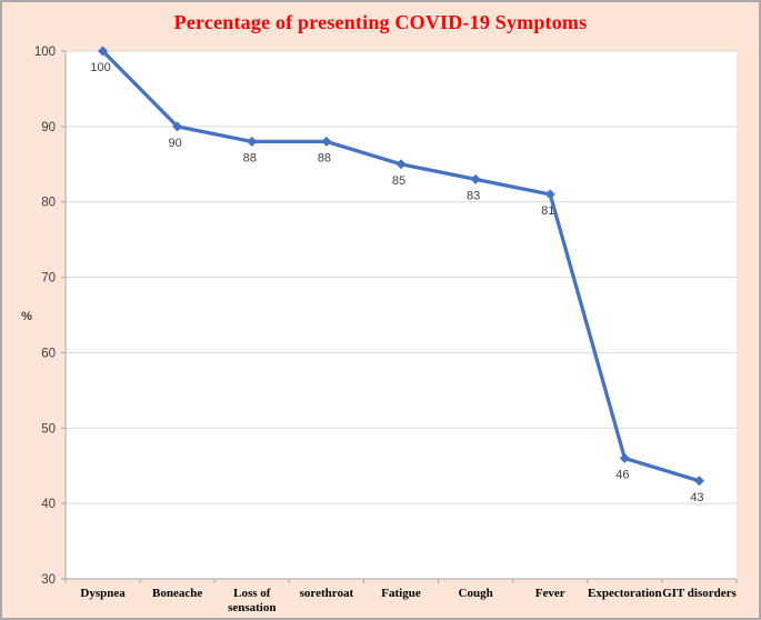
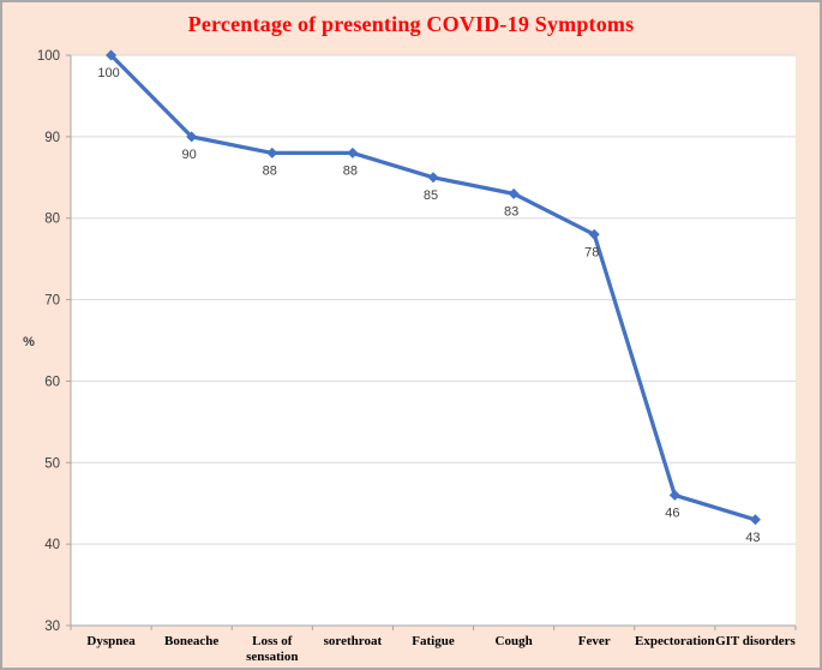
Fever: 81 -> 78
